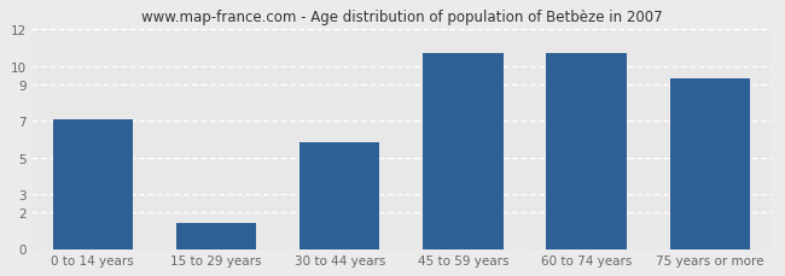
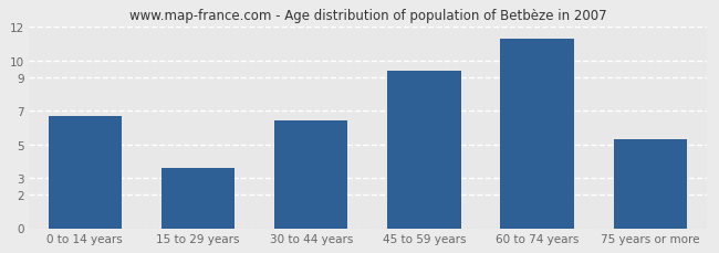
0 to 14 years: 7.1 -> 6.7
15 to 29 years: 1.4 -> 3.6
30 to 44 years: 5.8 -> 6.4
45 to 59 years: 10.7 -> 9.4
60 to 74 years: 10.7 -> 11.3
75 years or more: 9.3 -> 5.3
